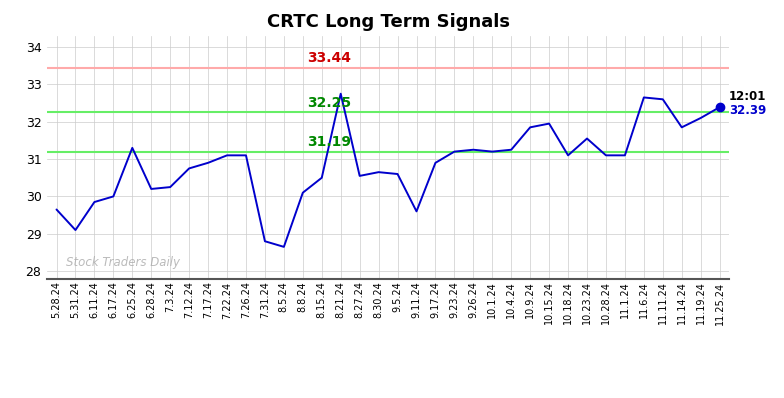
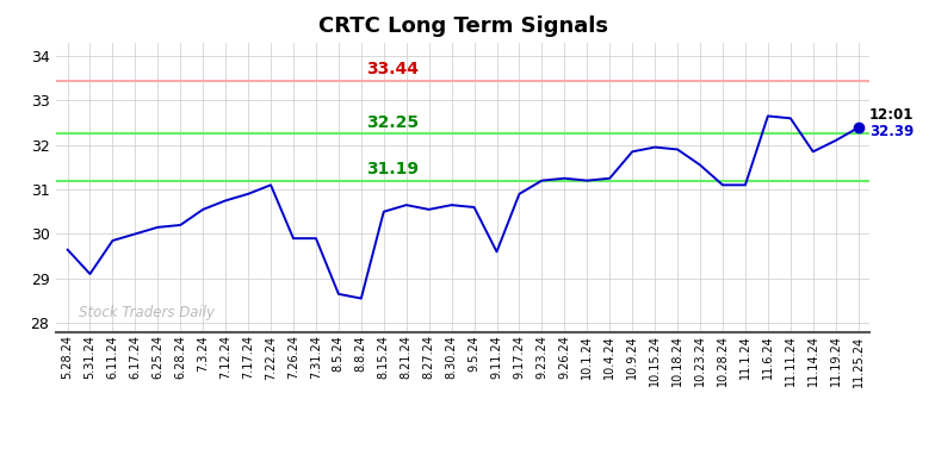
6.25.24: 31.30 -> 30.15
7.3.24: 30.25 -> 30.55
7.26.24: 31.10 -> 29.90
7.31.24: 28.80 -> 29.90
8.8.24: 30.10 -> 28.55
8.21.24: 32.75 -> 30.65
10.18.24: 31.10 -> 31.90
